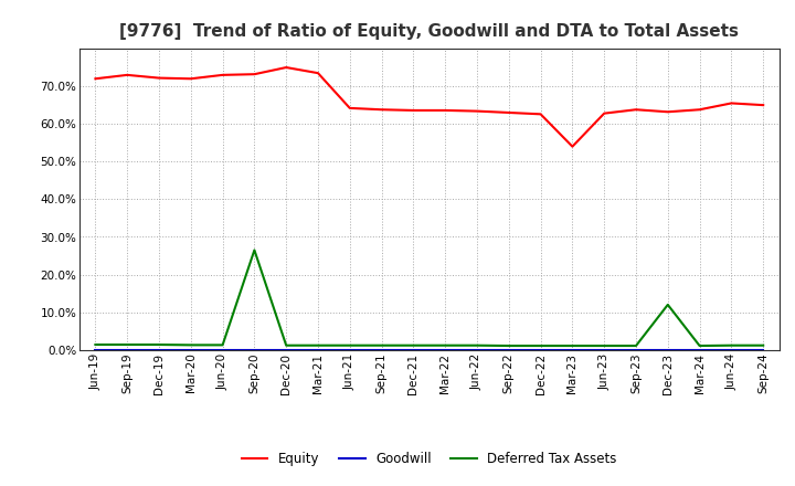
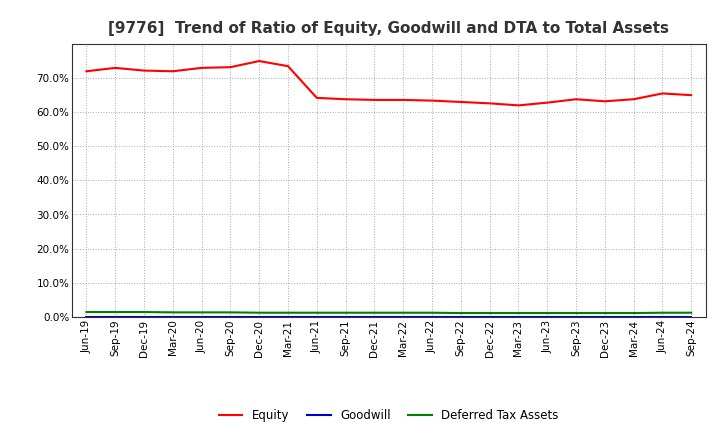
Deferred Tax Assets/Sep-20: 26.5% -> 1.3%
Equity/Mar-23: 54.0% -> 62.0%
Deferred Tax Assets/Dec-23: 12.0% -> 1.1%
